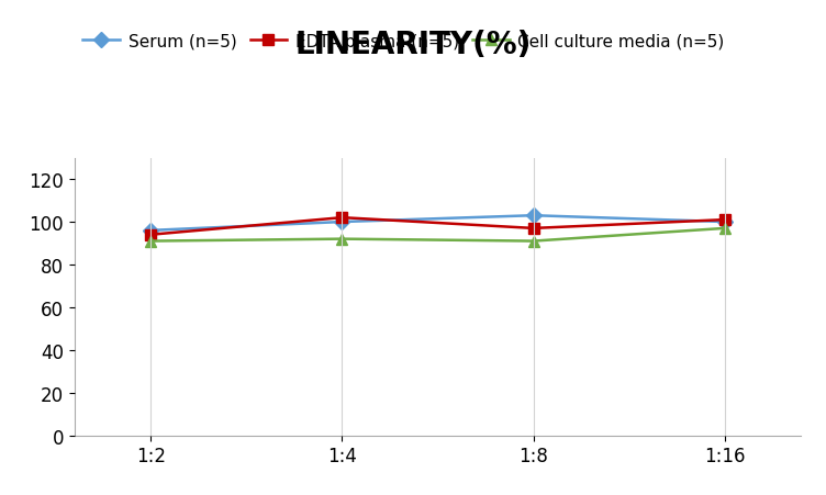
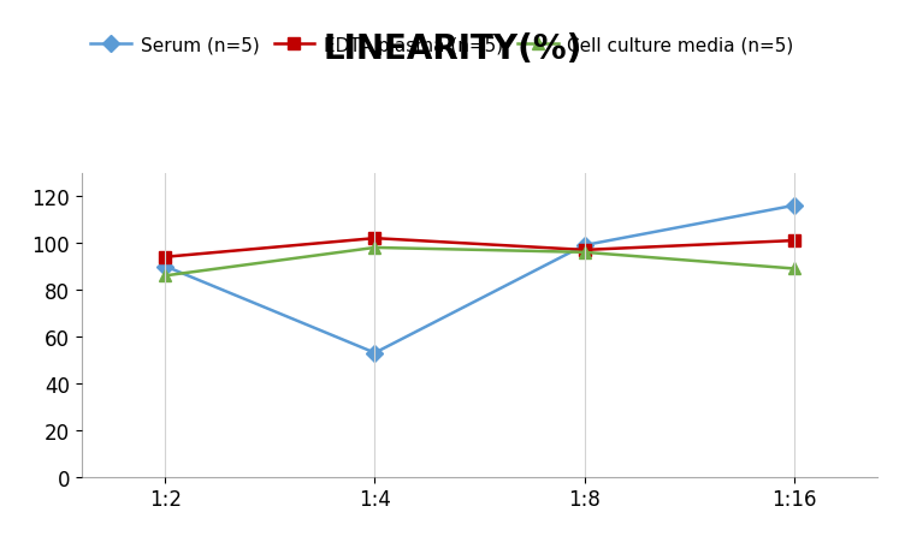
Serum (n=5)/1:2: 96 -> 90
Cell culture media (n=5)/1:2: 91 -> 86
Serum (n=5)/1:4: 100 -> 53
Cell culture media (n=5)/1:4: 92 -> 98
Serum (n=5)/1:8: 103 -> 99
Cell culture media (n=5)/1:8: 91 -> 96
Serum (n=5)/1:16: 100 -> 116
Cell culture media (n=5)/1:16: 97 -> 89
